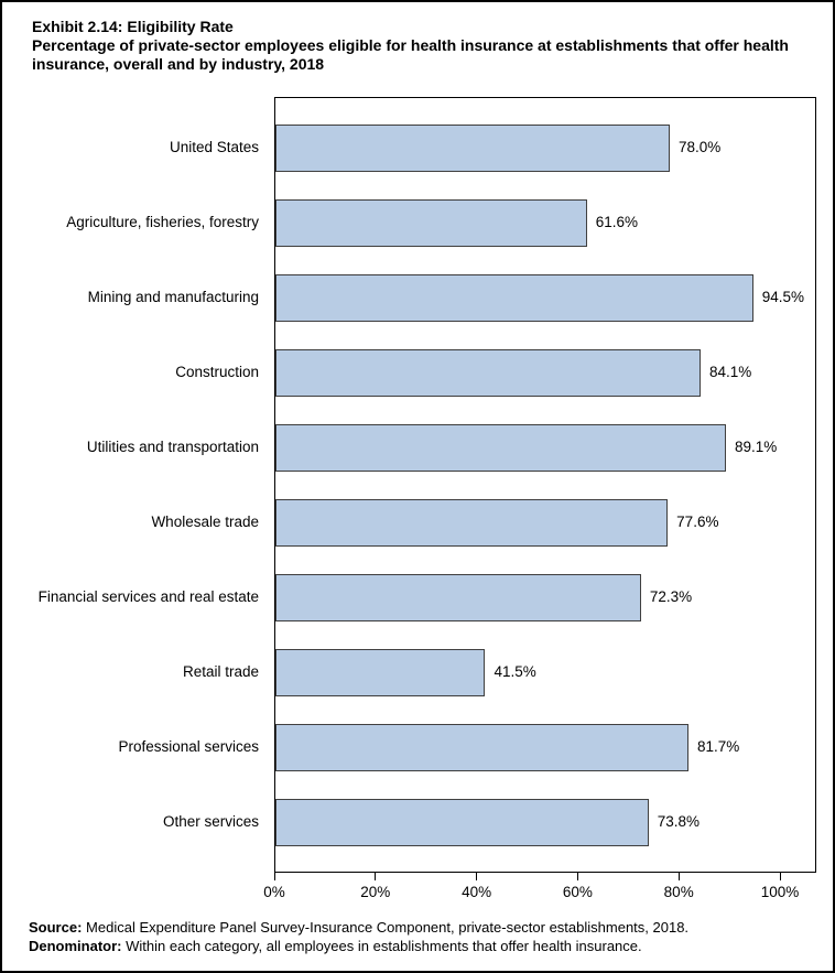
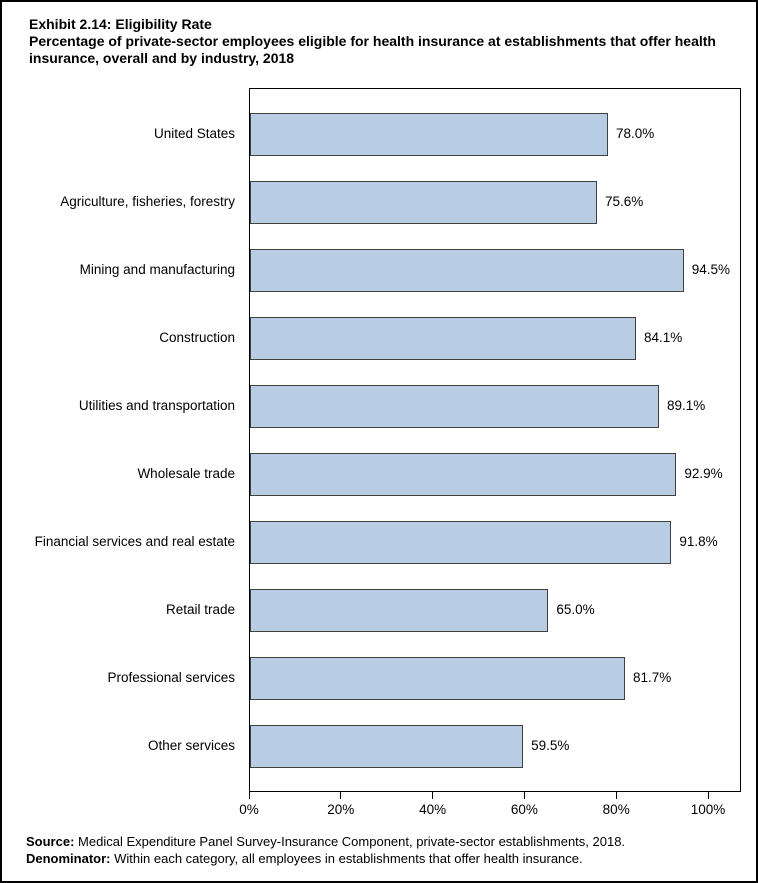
Agriculture, fisheries, forestry: 61.6% -> 75.6%
Wholesale trade: 77.6% -> 92.9%
Financial services and real estate: 72.3% -> 91.8%
Retail trade: 41.5% -> 65.0%
Other services: 73.8% -> 59.5%
